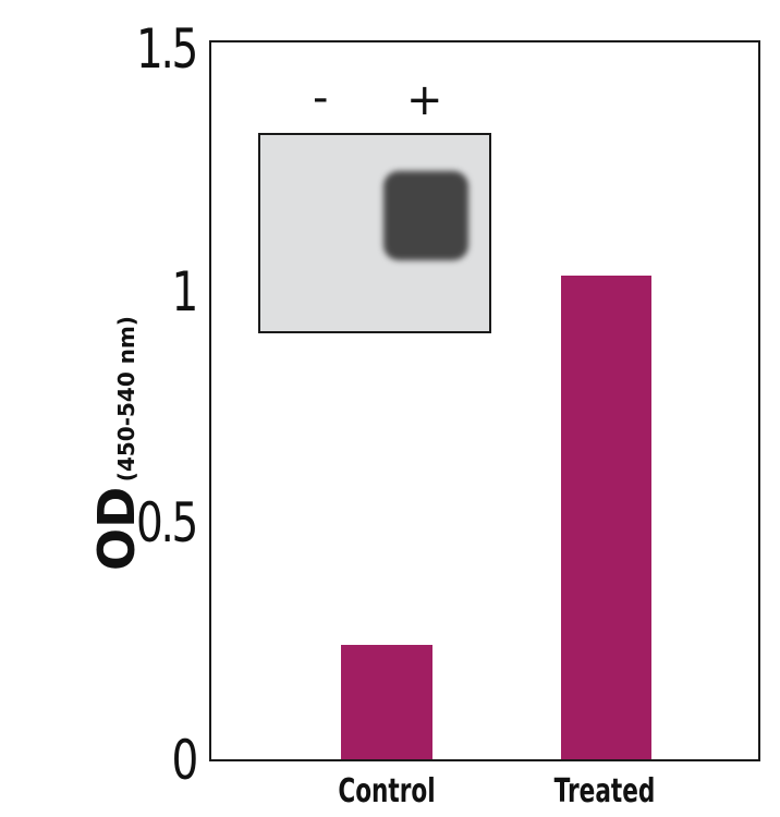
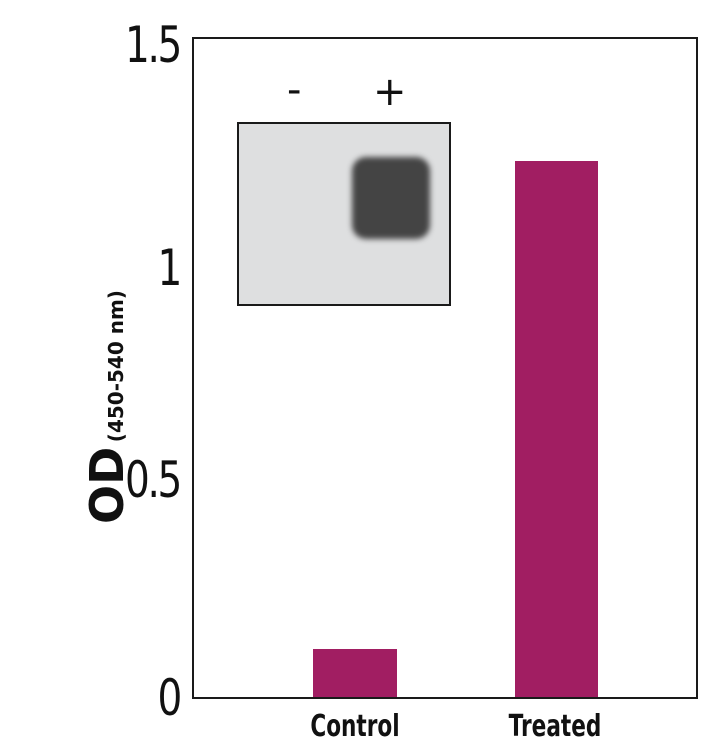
Control: 0.24 -> 0.11
Treated: 1.01 -> 1.22
